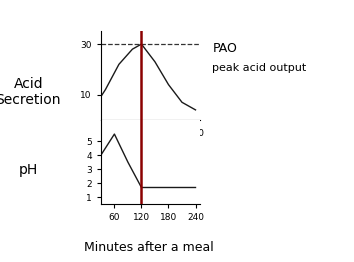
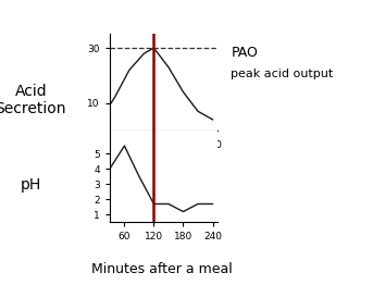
180: 1.7 -> 1.2
